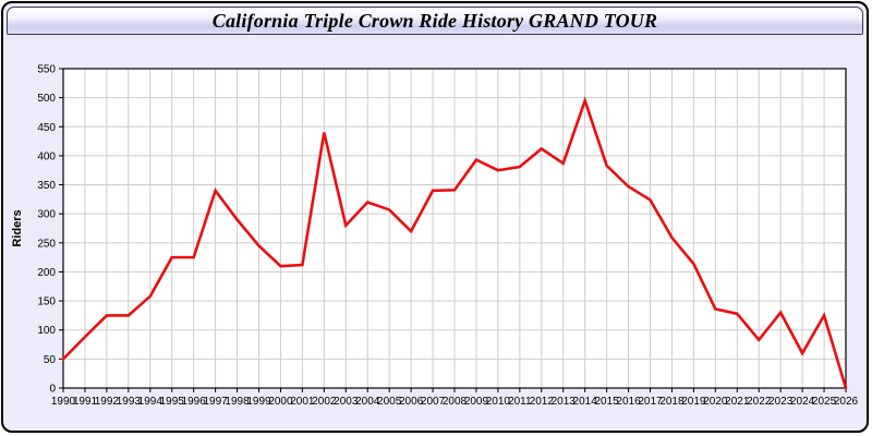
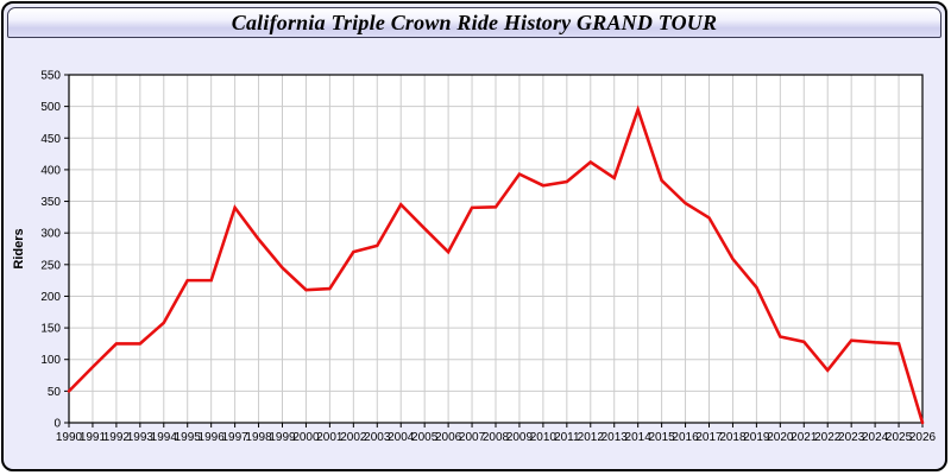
2002: 440 -> 270
2004: 320 -> 340
2024: 60 -> 130
